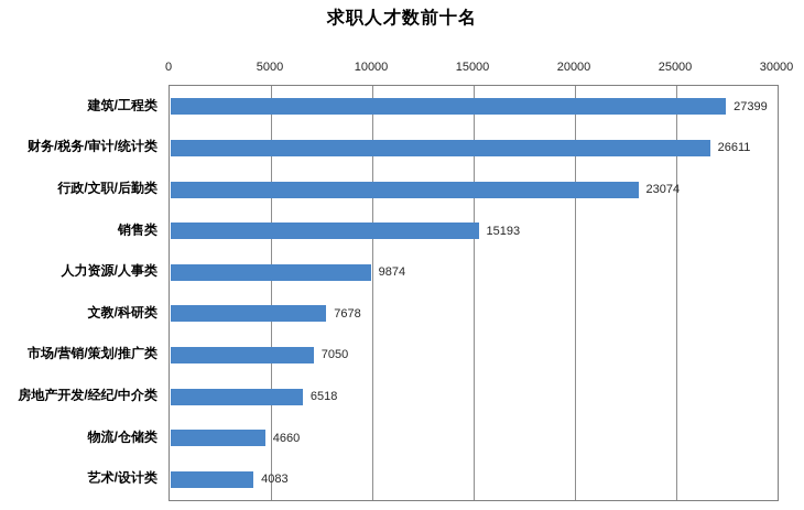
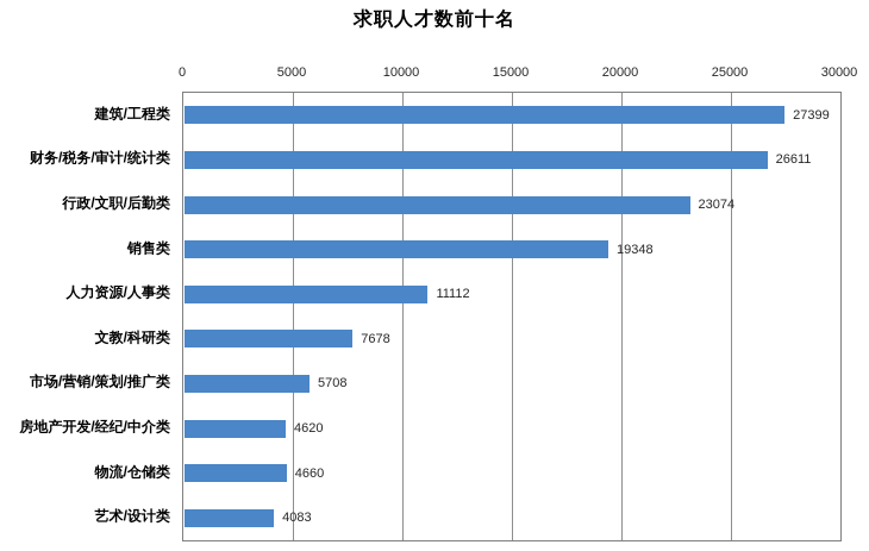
销售类: 15193 -> 19348
人力资源/人事类: 9874 -> 11112
市场/营销/策划/推广类: 7050 -> 5708
房地产开发/经纪/中介类: 6518 -> 4620
